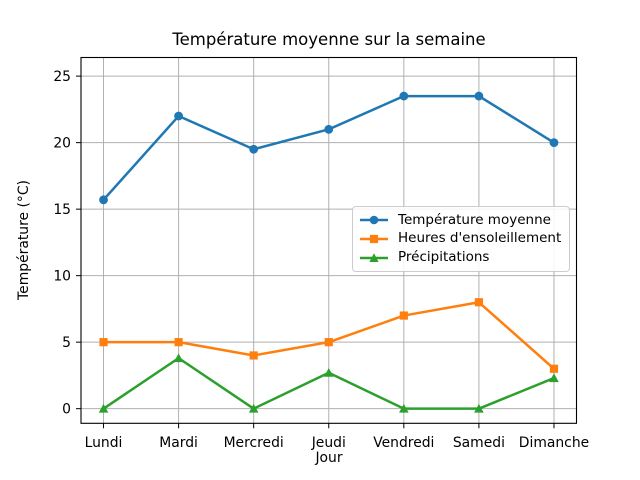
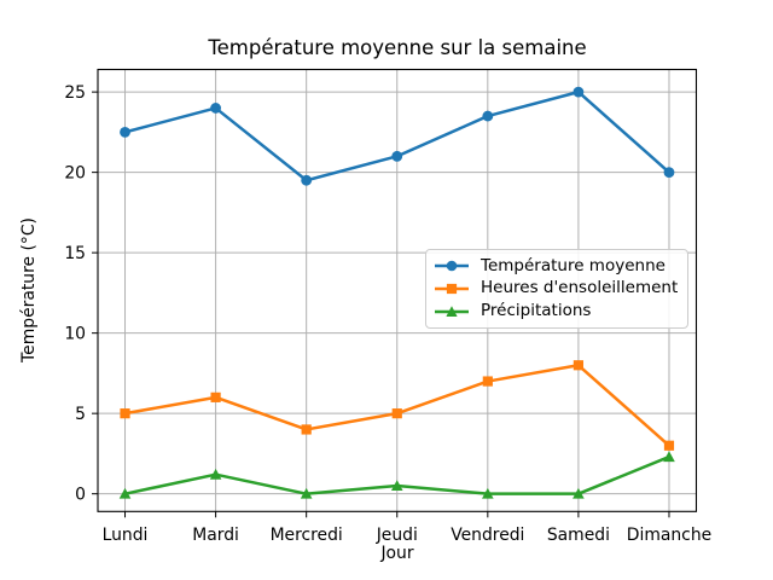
Température moyenne/Lundi: 15.7 -> 22.5
Température moyenne/Mardi: 22.0 -> 24.0
Heures d'ensoleillement/Mardi: 5 -> 6
Précipitations/Mardi: 3.8 -> 1.2
Précipitations/Jeudi: 2.7 -> 0.5
Température moyenne/Samedi: 23.5 -> 25.0
